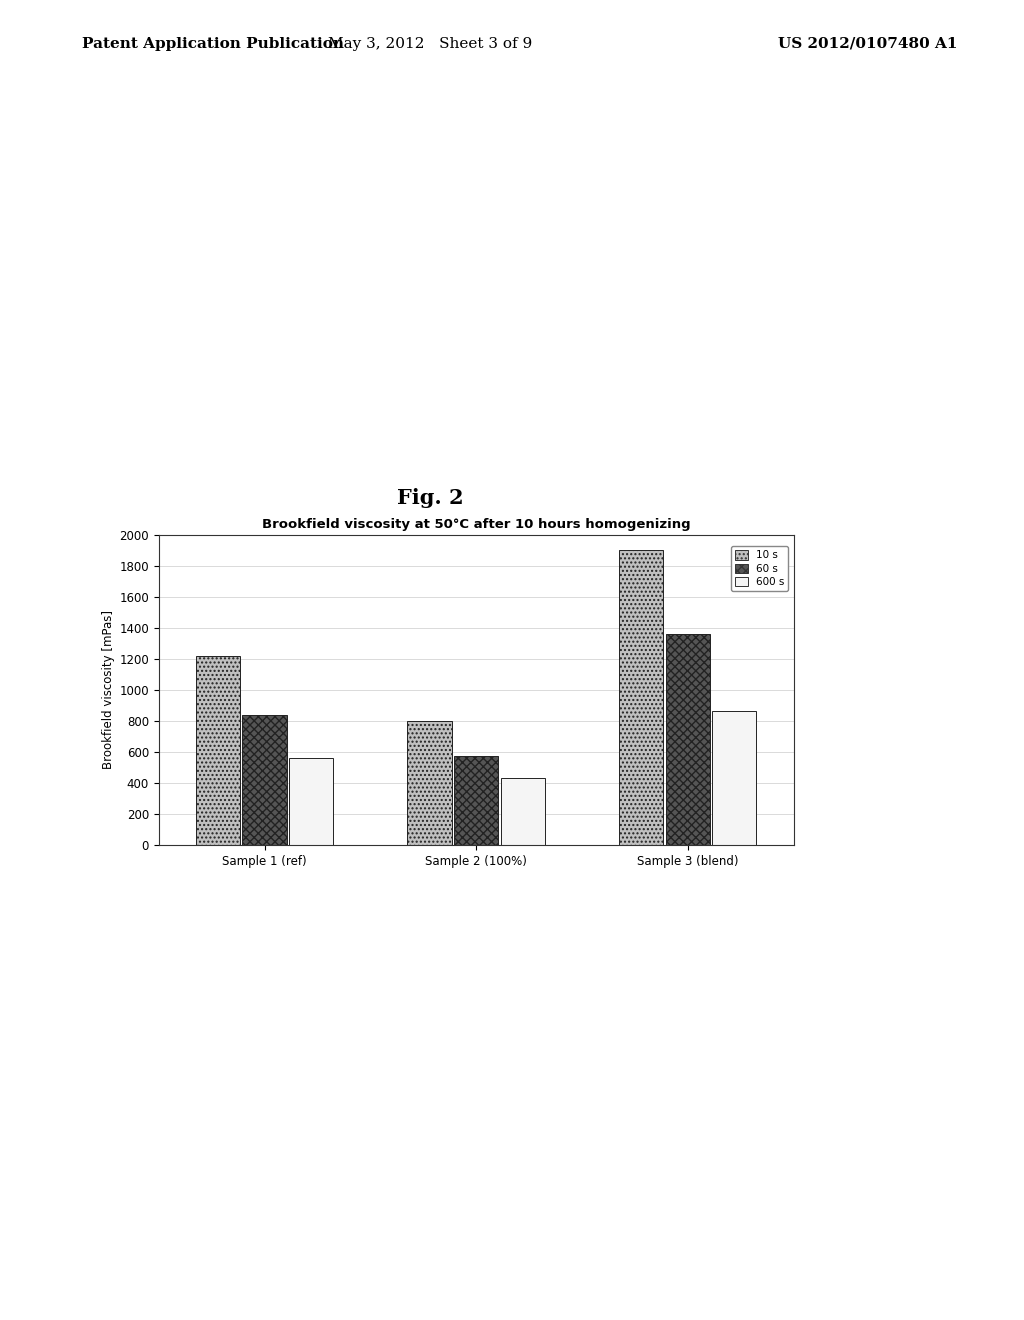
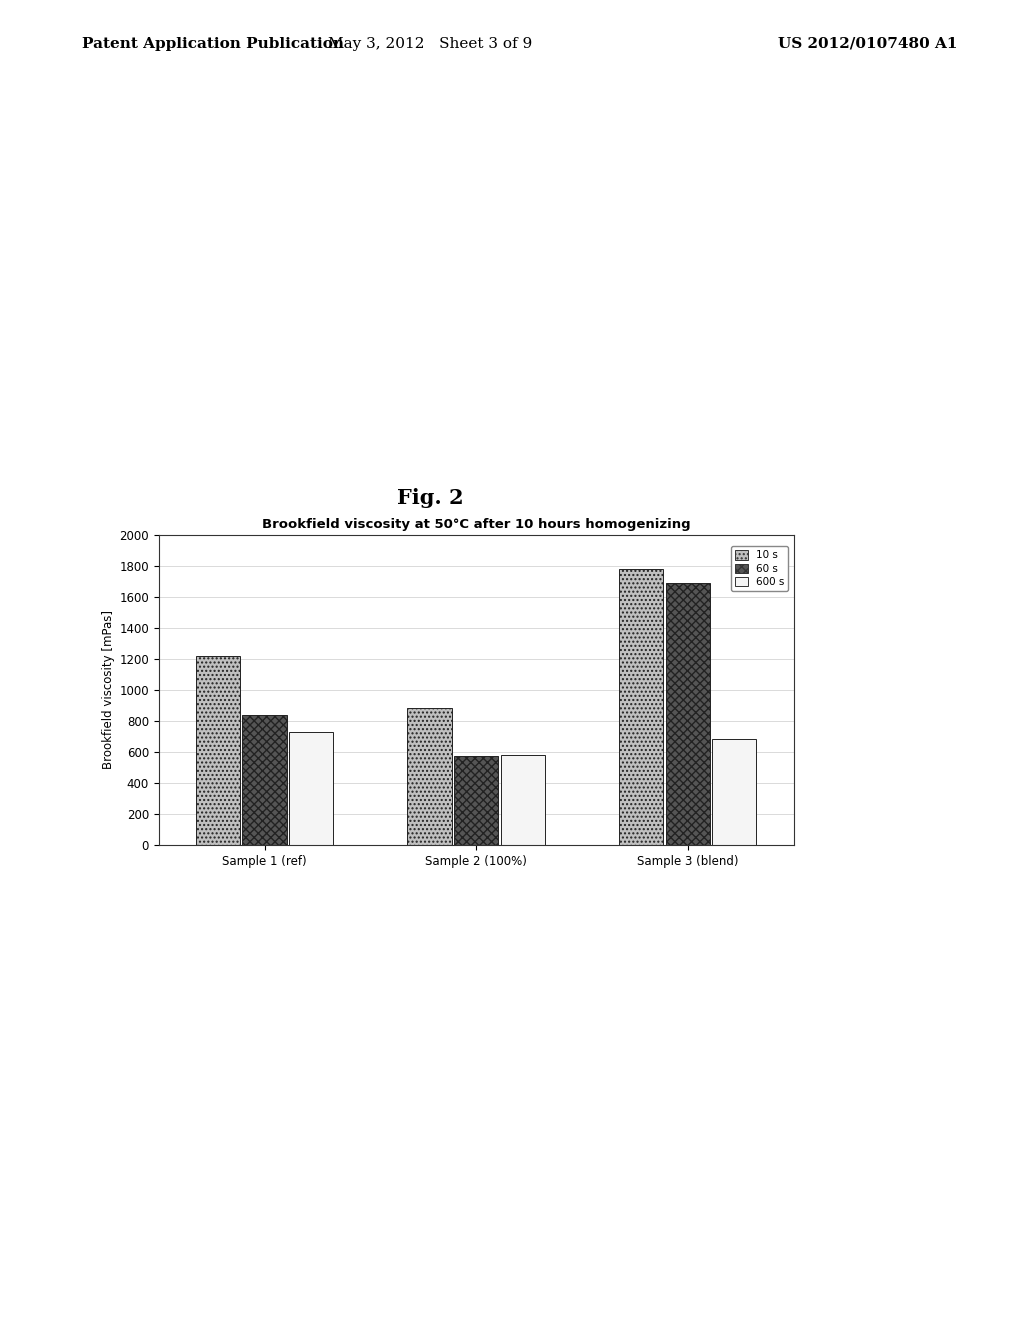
600 s/Sample 1 (ref): 560 -> 730
10 s/Sample 2 (100%): 800 -> 880
600 s/Sample 2 (100%): 430 -> 580
10 s/Sample 3 (blend): 1900 -> 1780
60 s/Sample 3 (blend): 1360 -> 1690
600 s/Sample 3 (blend): 860 -> 680
